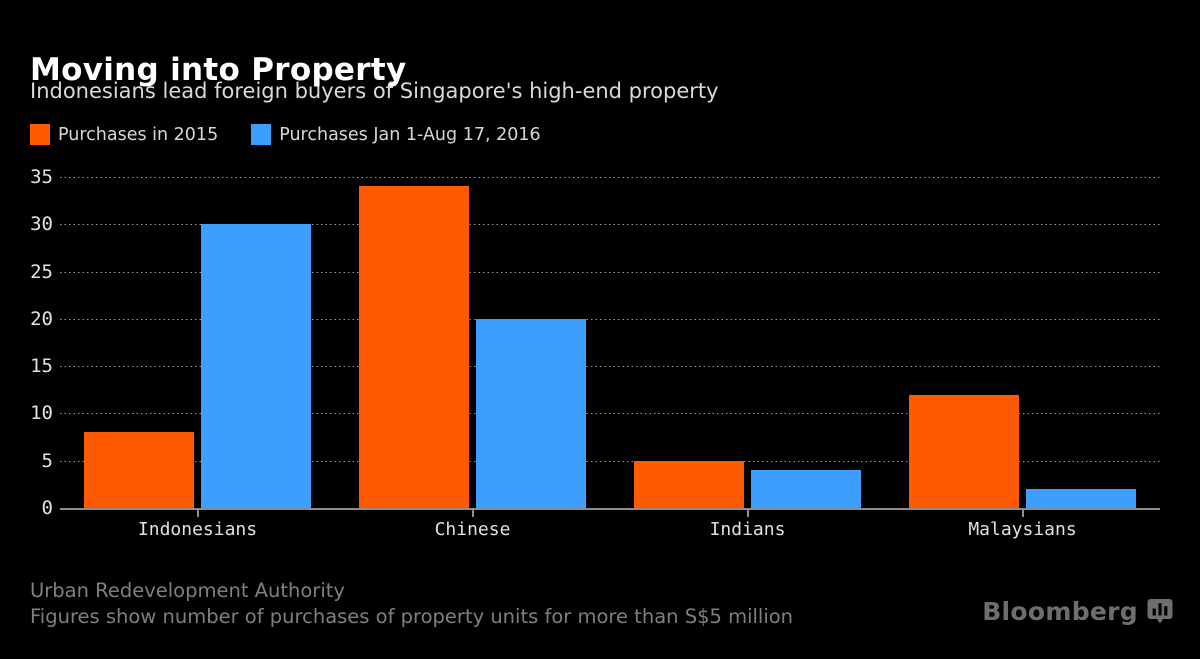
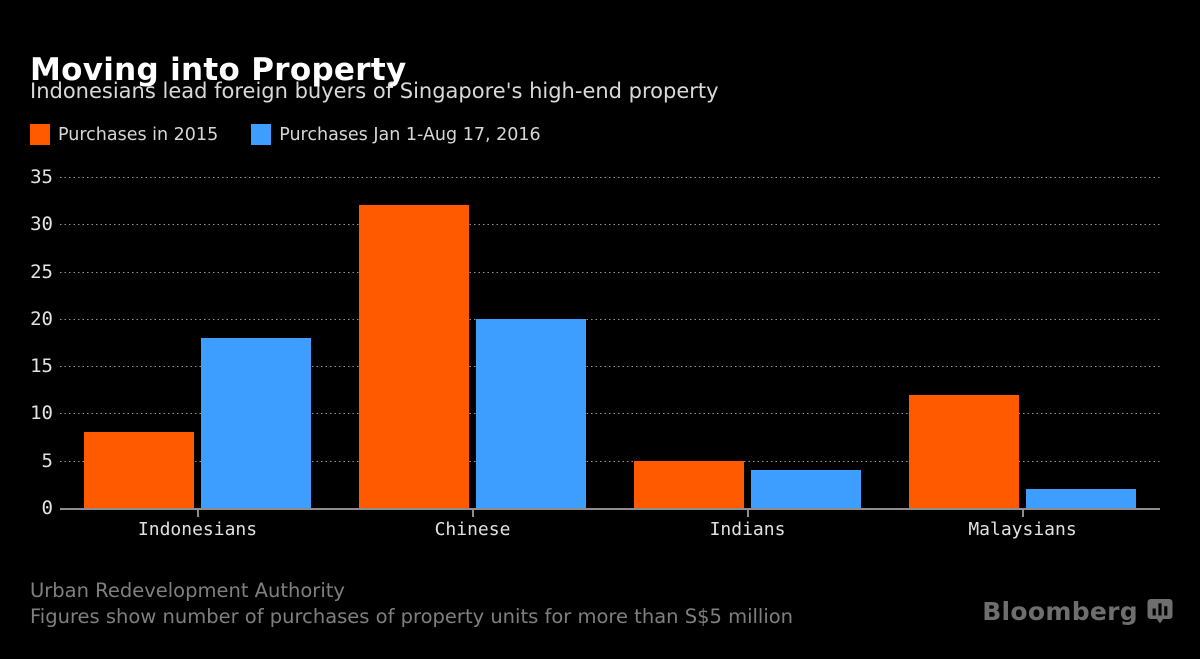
Purchases Jan 1-Aug 17, 2016/Indonesians: 30 -> 18
Purchases in 2015/Chinese: 34 -> 32
